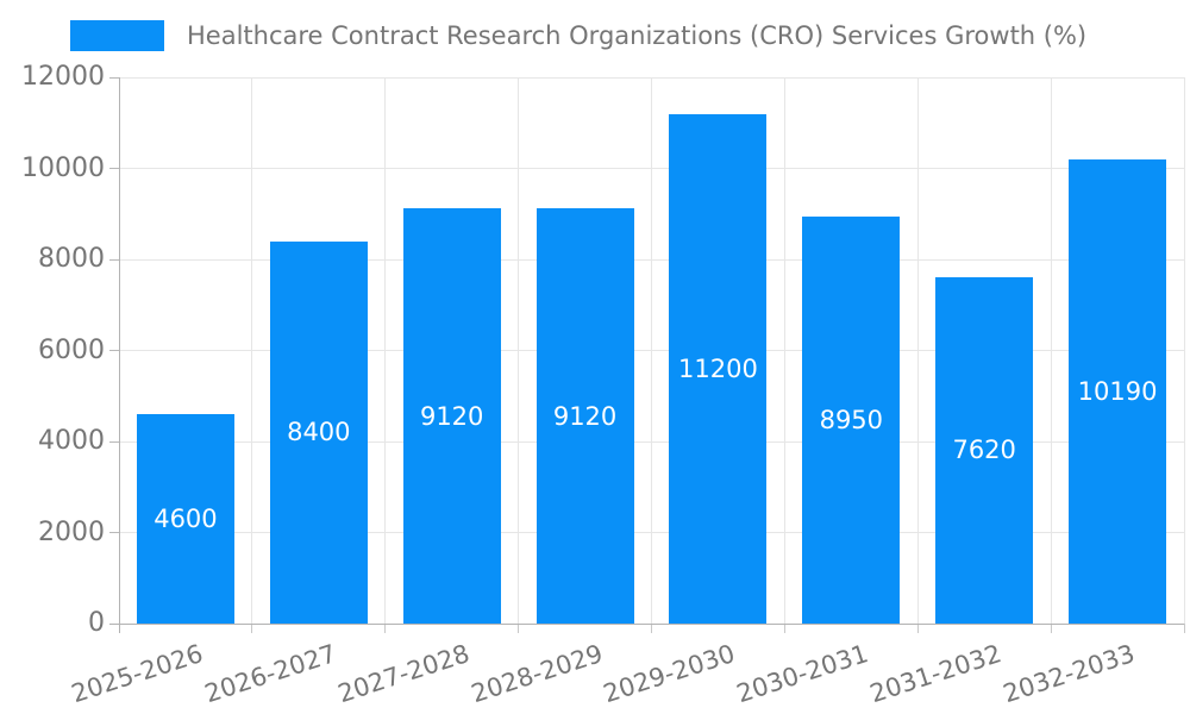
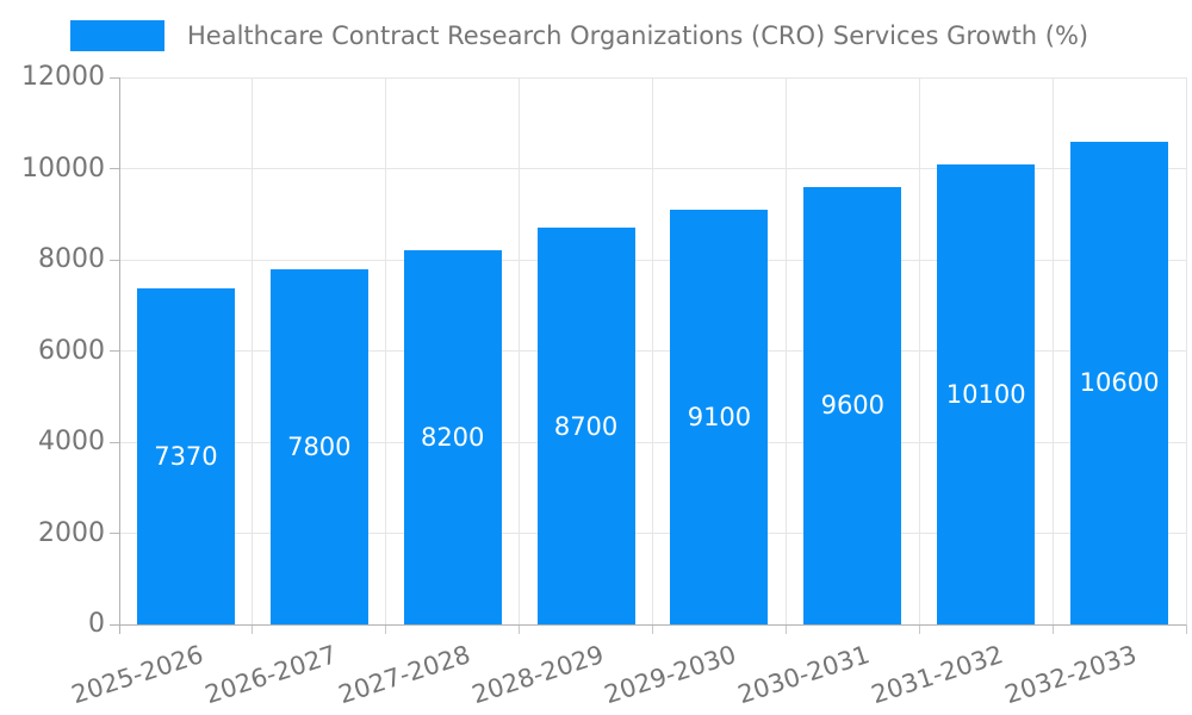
2025-2026: 4600 -> 7370
2026-2027: 8400 -> 7800
2027-2028: 9120 -> 8200
2028-2029: 9120 -> 8700
2029-2030: 11200 -> 9100
2030-2031: 8950 -> 9600
2031-2032: 7620 -> 10100
2032-2033: 10190 -> 10600
